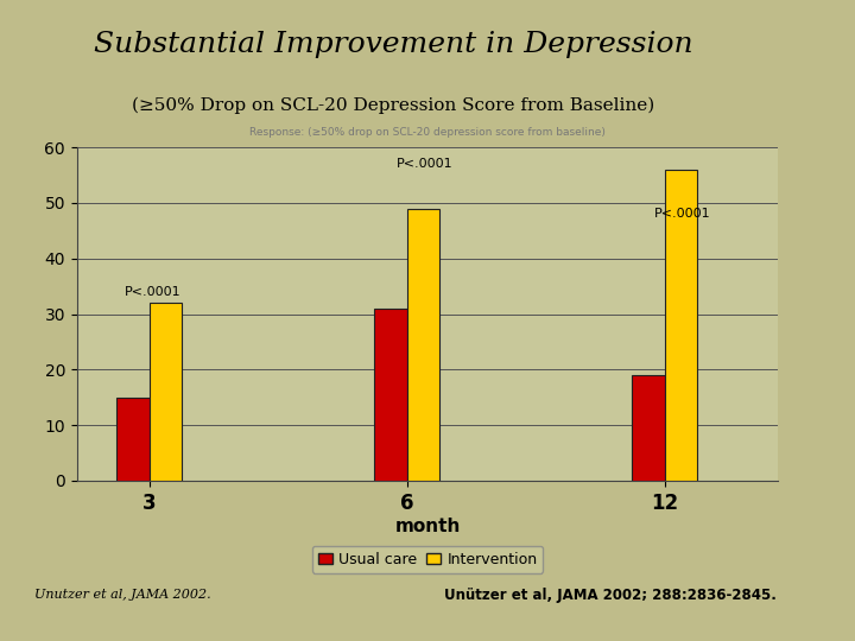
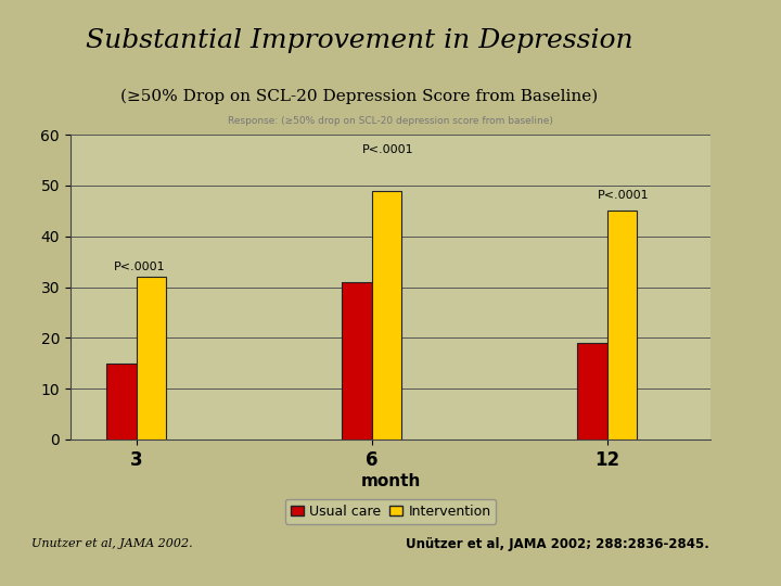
Intervention/12: 56 -> 45
